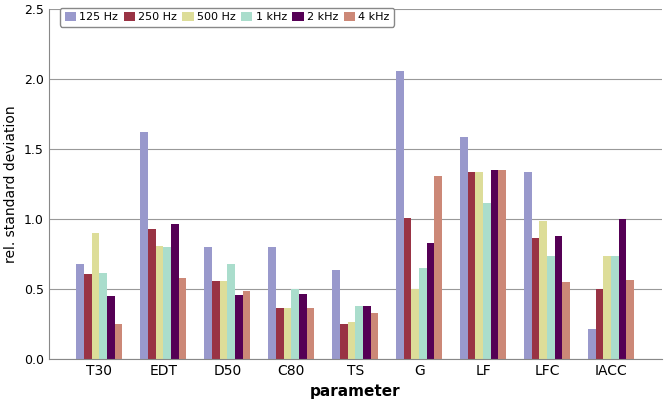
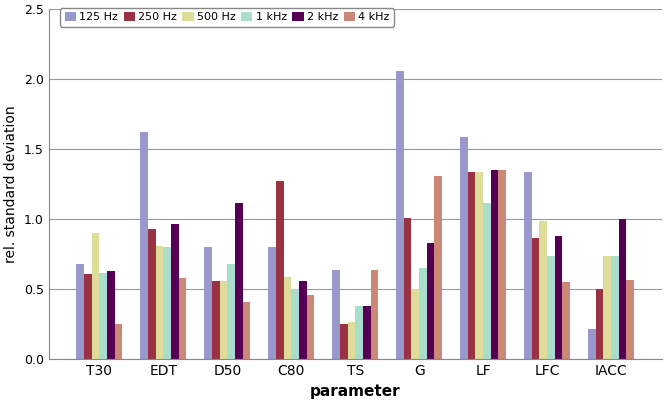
2 kHz/T30: 0.45 -> 0.63
2 kHz/D50: 0.46 -> 1.12
4 kHz/D50: 0.49 -> 0.41
250 Hz/C80: 0.37 -> 1.27
500 Hz/C80: 0.37 -> 0.59
2 kHz/C80: 0.47 -> 0.56
4 kHz/C80: 0.37 -> 0.46
4 kHz/TS: 0.33 -> 0.64
